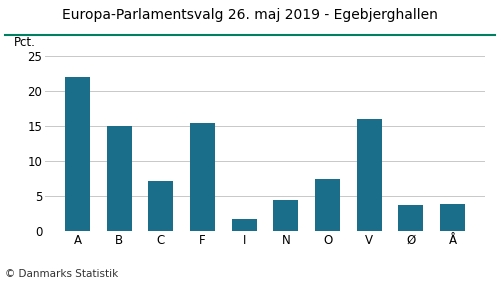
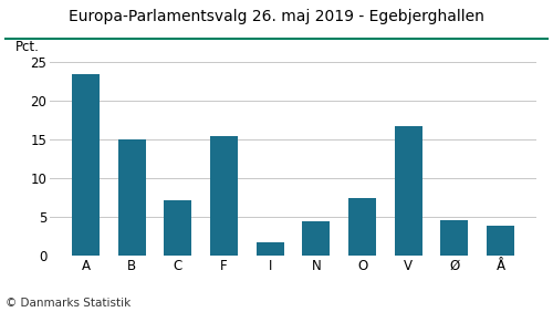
A: 22.0 -> 23.5
V: 16.0 -> 16.8
Ø: 3.8 -> 4.6
